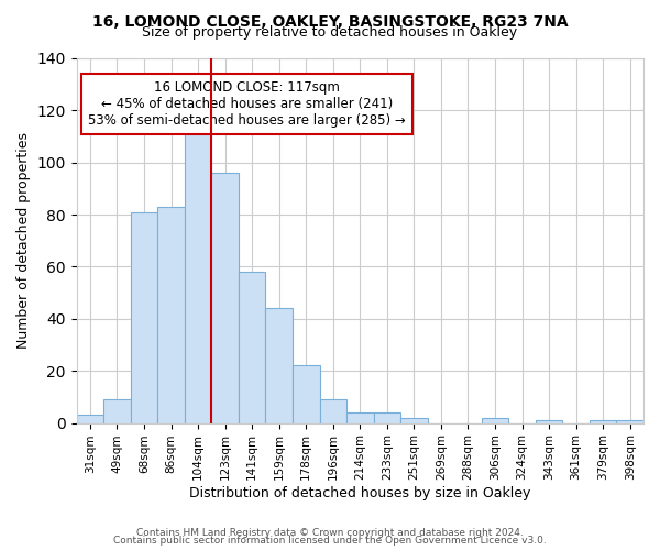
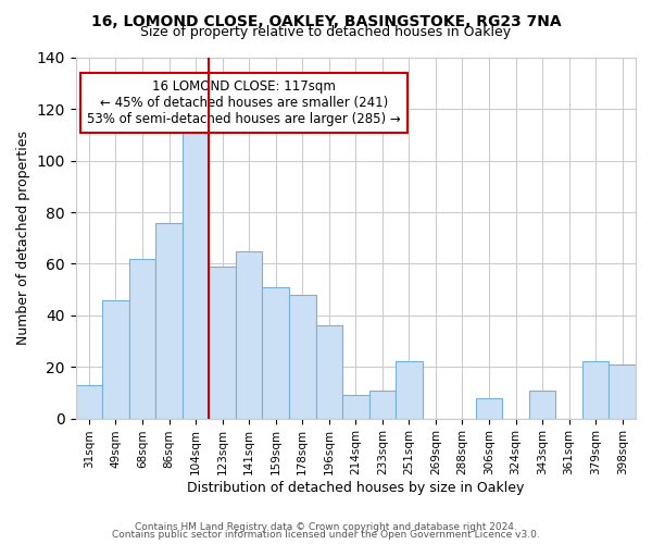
31sqm: 3 -> 13
49sqm: 9 -> 46
68sqm: 81 -> 62
86sqm: 83 -> 76
123sqm: 96 -> 59
141sqm: 58 -> 65
159sqm: 44 -> 51
178sqm: 22 -> 48
196sqm: 9 -> 36
214sqm: 4 -> 9
233sqm: 4 -> 11
251sqm: 2 -> 22
306sqm: 2 -> 8
343sqm: 1 -> 11
379sqm: 1 -> 22
398sqm: 1 -> 21
